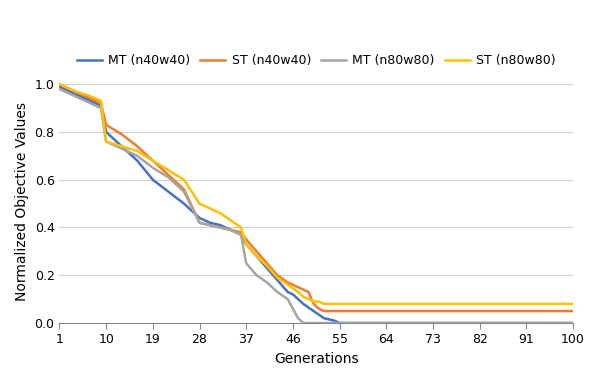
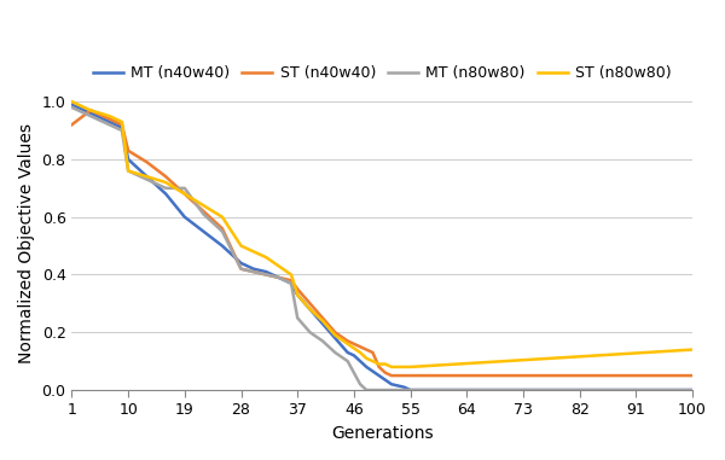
ST (n40w40)/1: 1.00 -> 0.92
MT (n80w80)/19: 0.65 -> 0.70
ST (n80w80)/100: 0.08 -> 0.14
